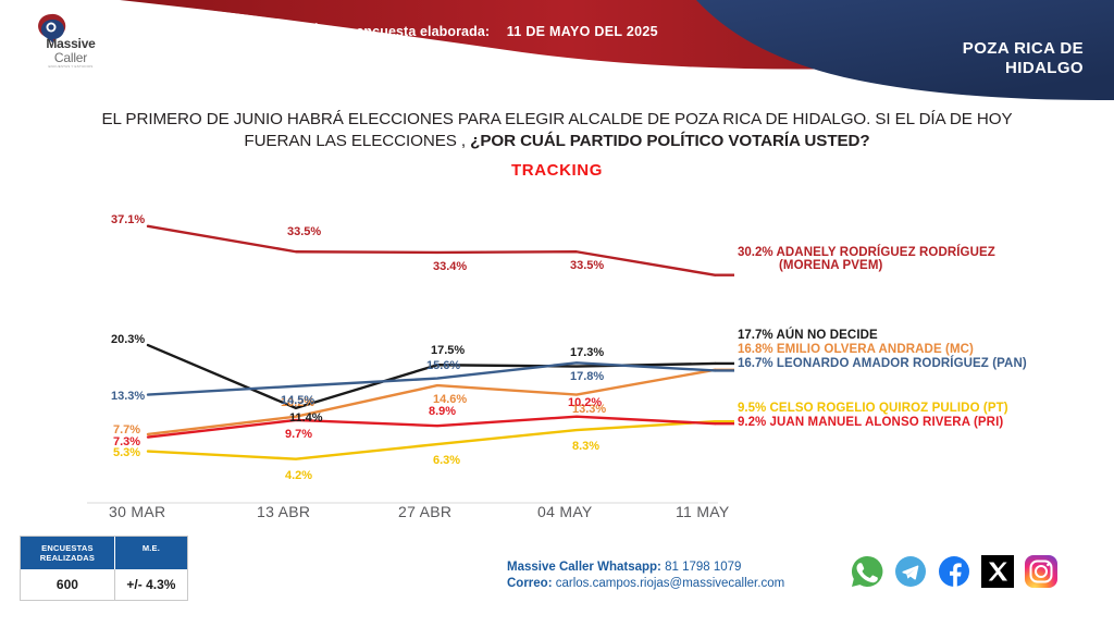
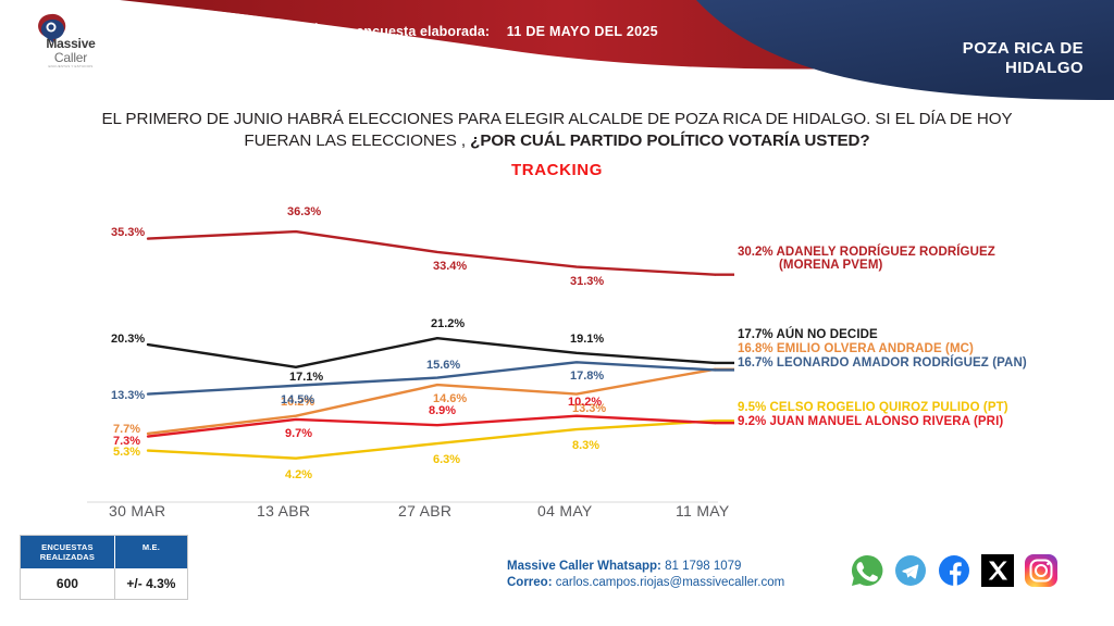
ADANELY RODRÍGUEZ RODRÍGUEZ/30 MAR: 37.1% -> 35.3%
ADANELY RODRÍGUEZ RODRÍGUEZ/13 ABR: 33.5% -> 36.3%
AÚN NO DECIDE/13 ABR: 11.4% -> 17.1%
AÚN NO DECIDE/27 ABR: 17.5% -> 21.2%
ADANELY RODRÍGUEZ RODRÍGUEZ/04 MAY: 33.5% -> 31.3%
AÚN NO DECIDE/04 MAY: 17.3% -> 19.1%
